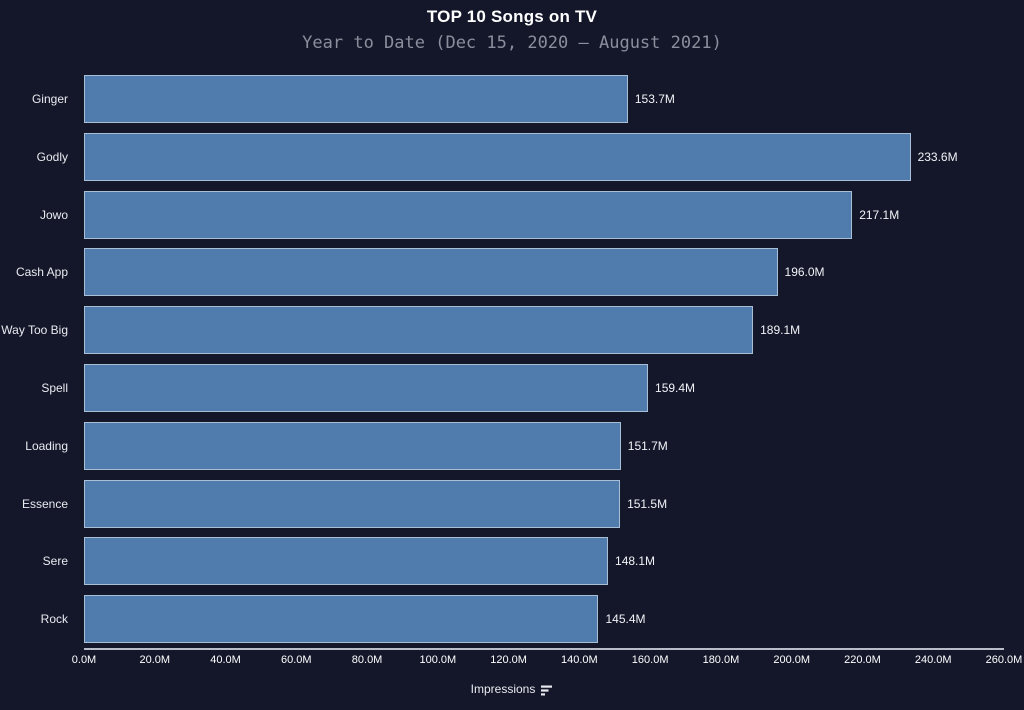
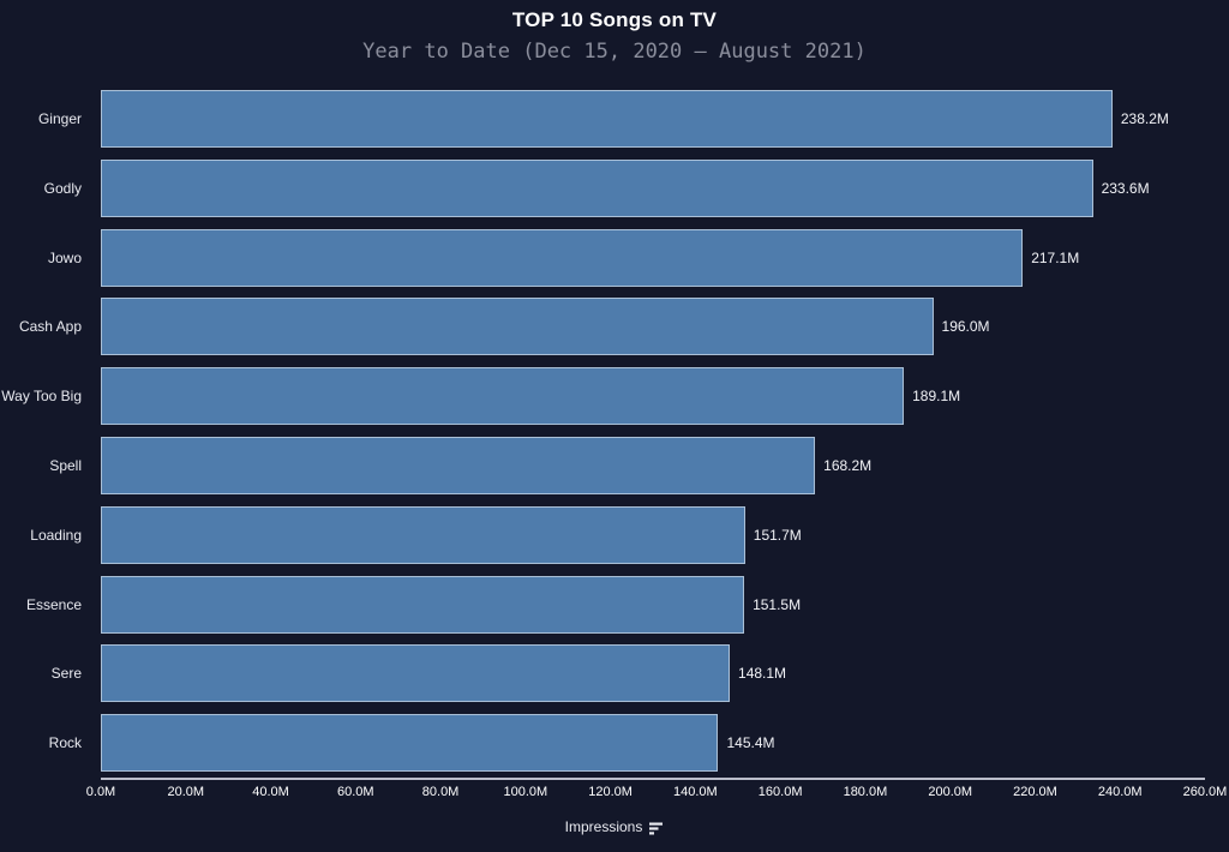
Ginger: 153.7M -> 238.2M
Spell: 159.4M -> 168.2M
